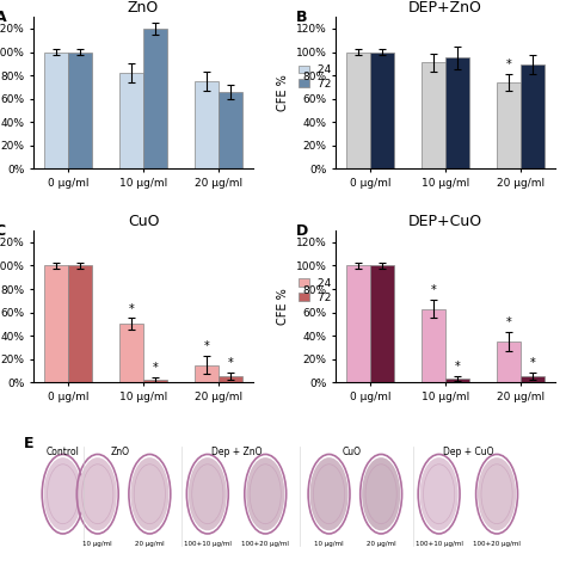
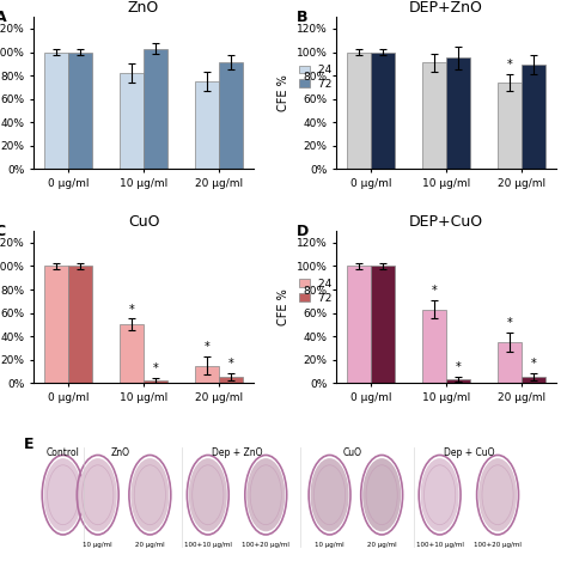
ZnO/72 h/10 μg/ml: 120% -> 103%
ZnO/72 h/20 μg/ml: 66% -> 91%
